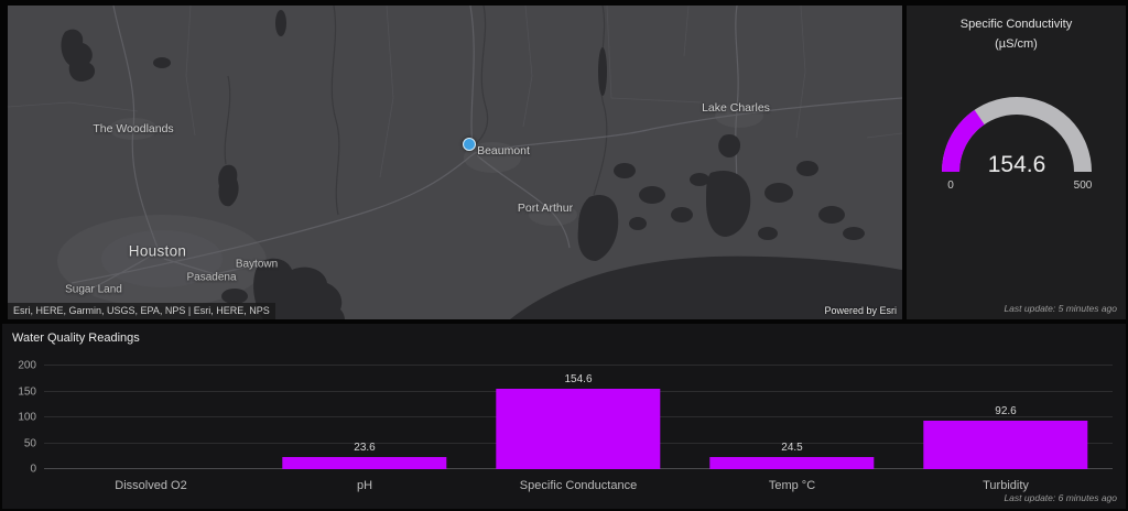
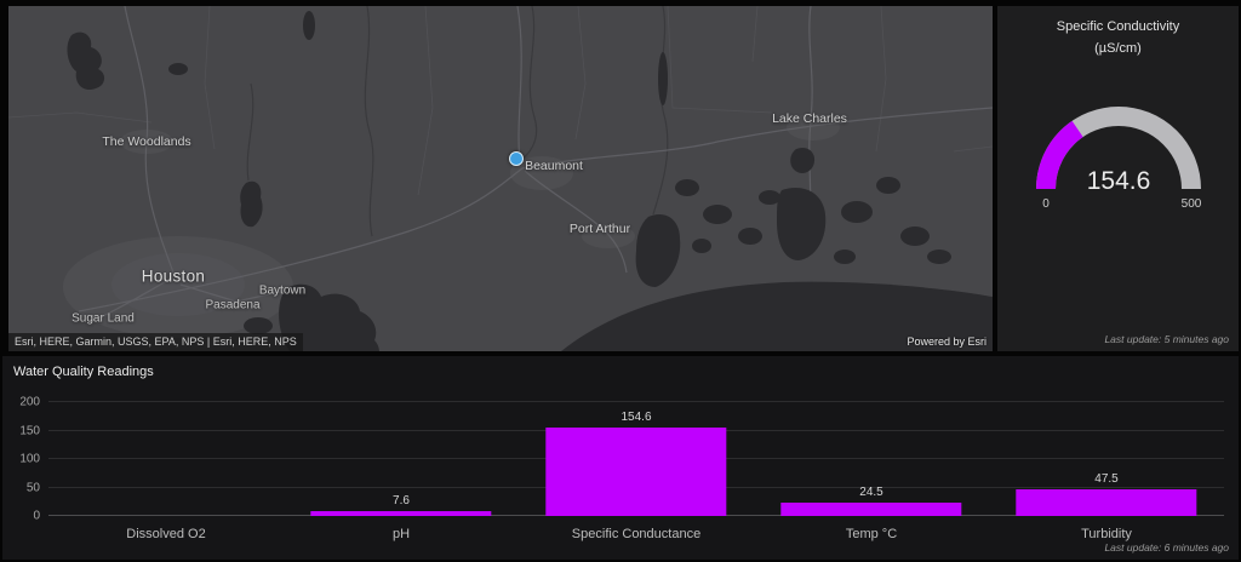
pH: 23.6 -> 7.6
Turbidity: 92.6 -> 47.5
